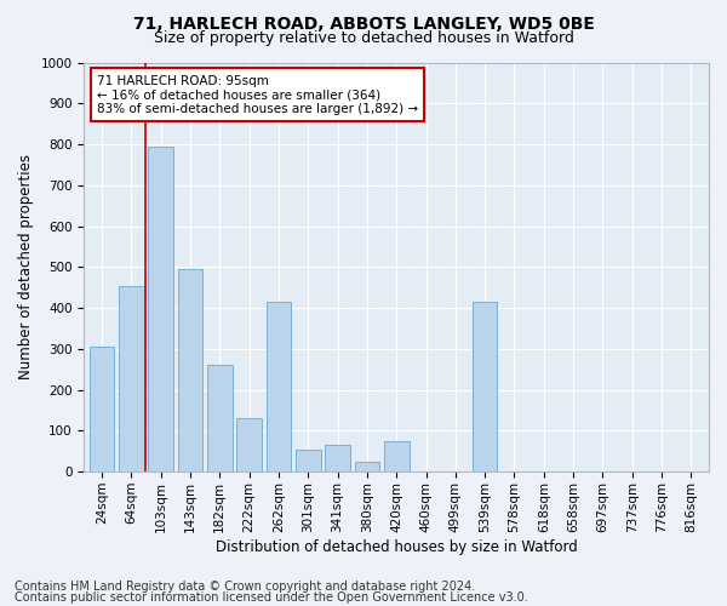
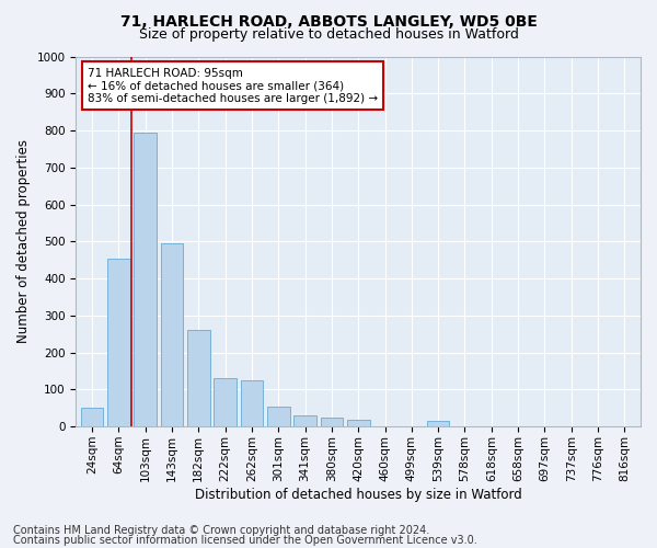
24sqm: 305 -> 50
262sqm: 415 -> 125
341sqm: 65 -> 30
420sqm: 75 -> 18
539sqm: 415 -> 15
